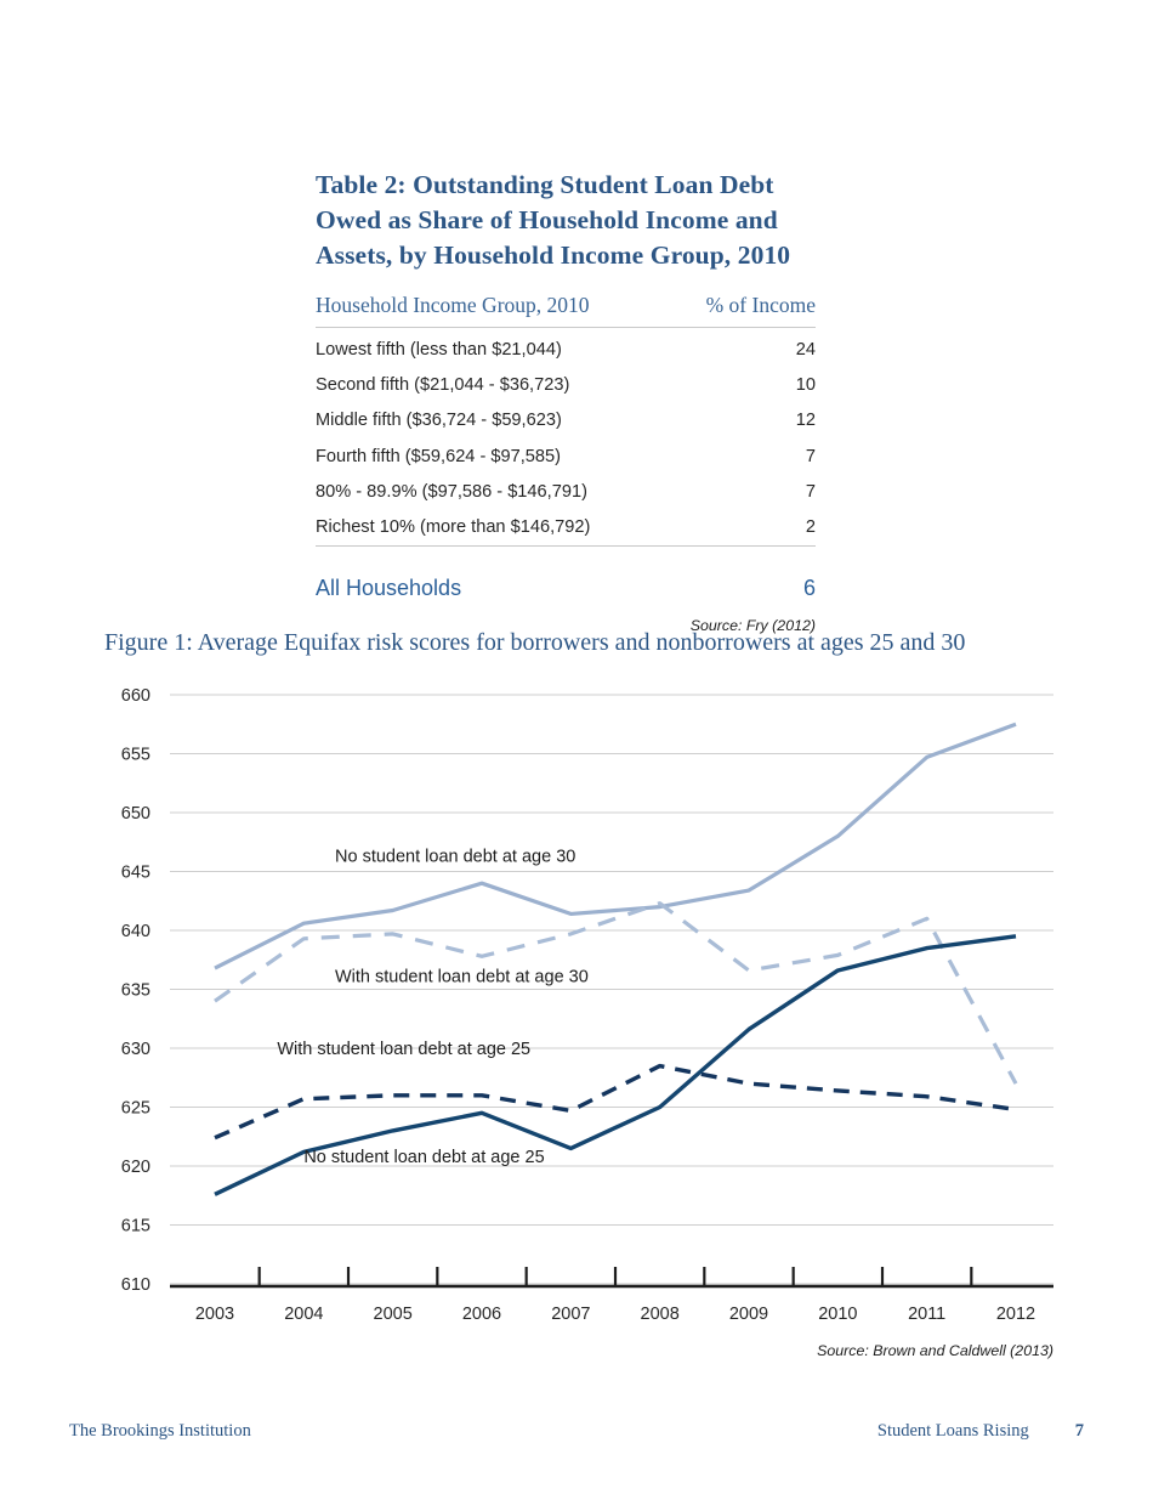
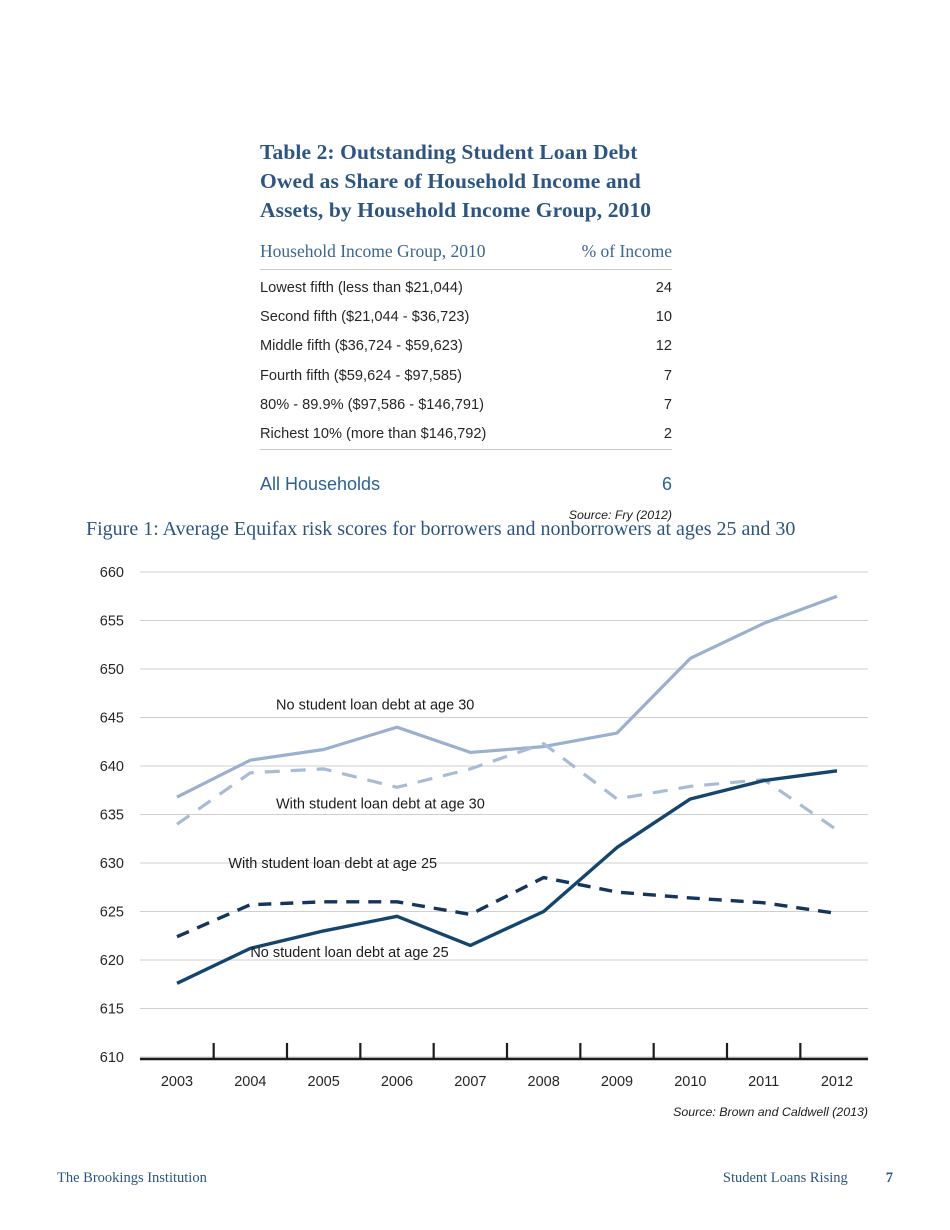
No student loan debt at age 30/2010: 648 -> 651
With student loan debt at age 30/2011: 641 -> 639
With student loan debt at age 30/2012: 627 -> 633
